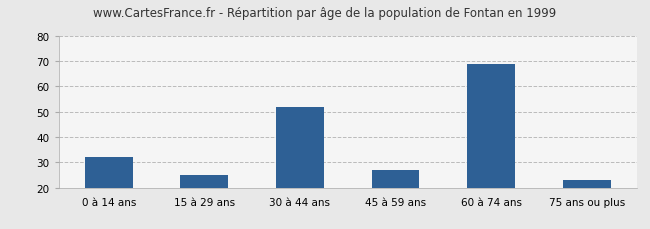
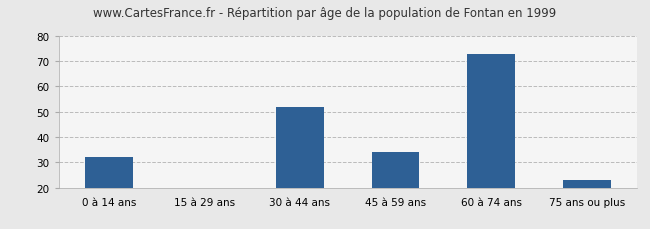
15 à 29 ans: 25 -> 20
45 à 59 ans: 27 -> 34
60 à 74 ans: 69 -> 73
